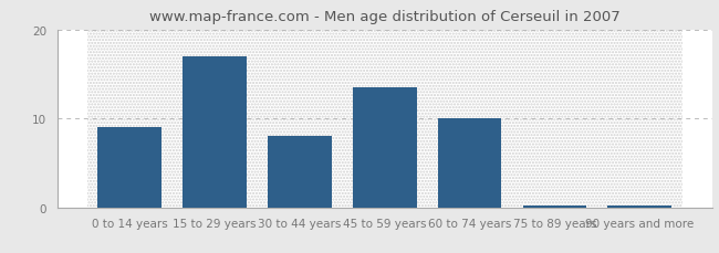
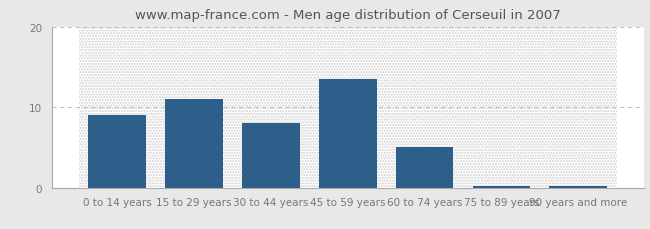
15 to 29 years: 17.0 -> 11.0
60 to 74 years: 10.0 -> 5.0
